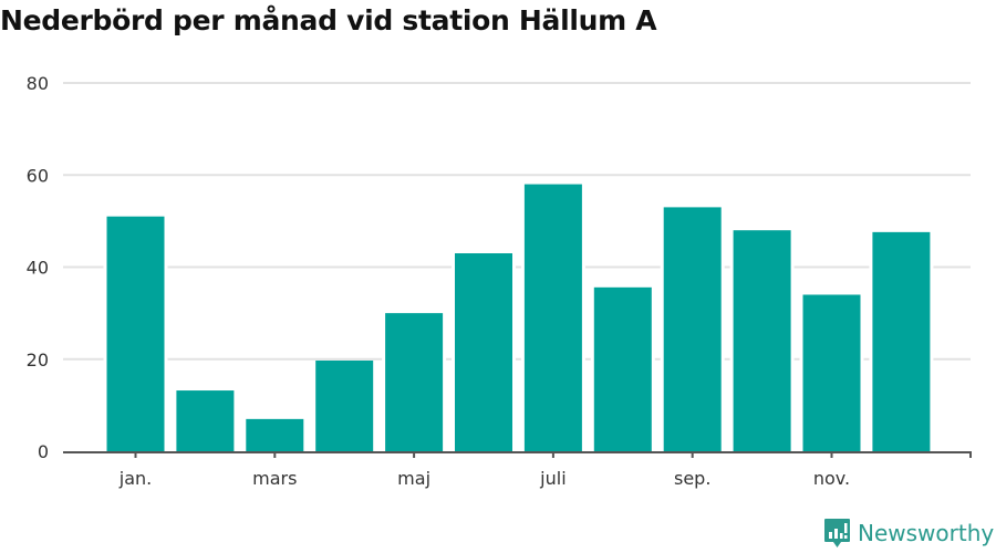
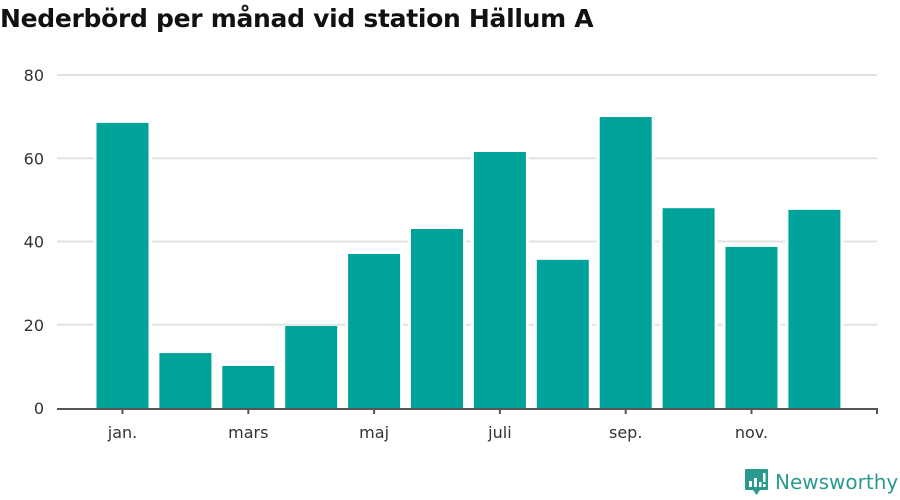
jan.: 51 -> 68
mars: 7 -> 10
maj: 30 -> 37
juli: 58 -> 62
sep.: 53 -> 70
nov.: 34 -> 39
